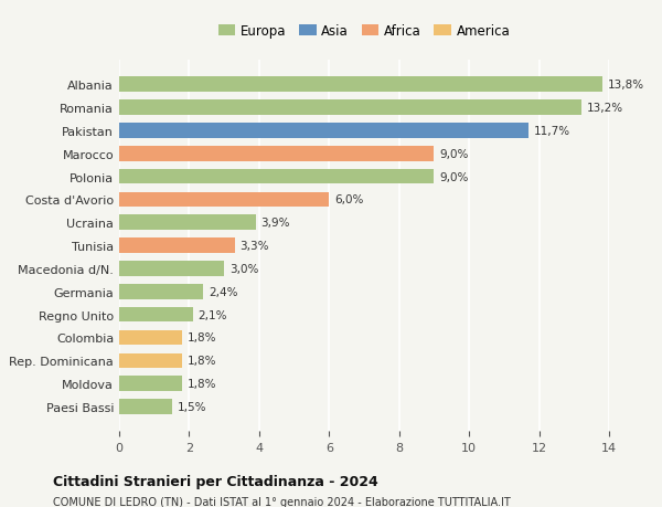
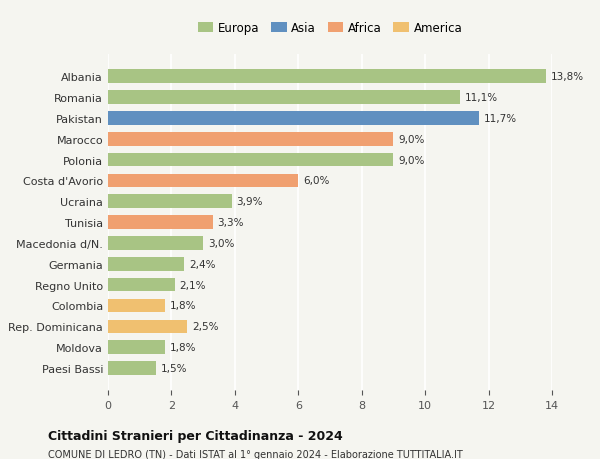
Romania: 13,2% -> 11,1%
Rep. Dominicana: 1,8% -> 2,5%
